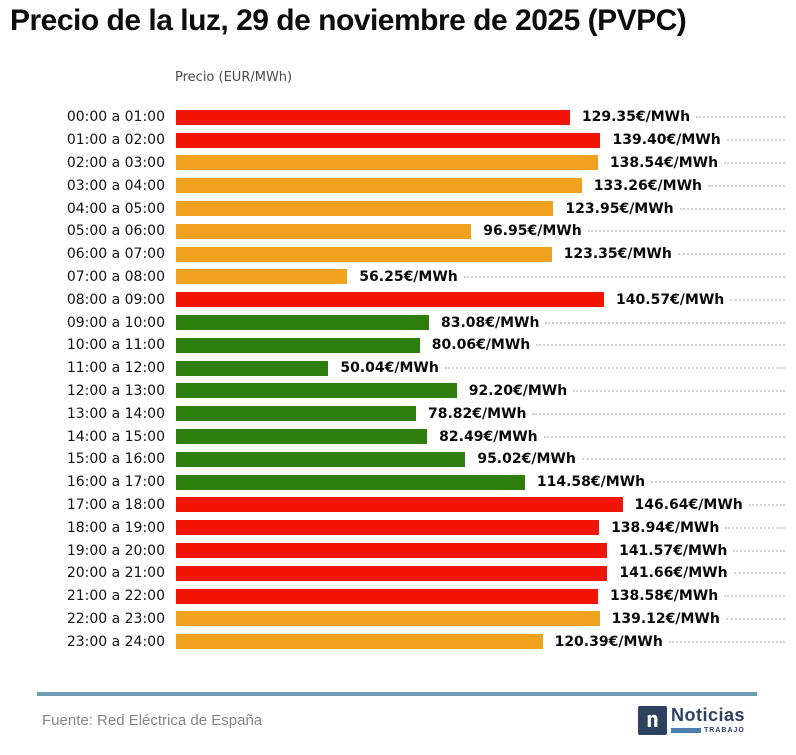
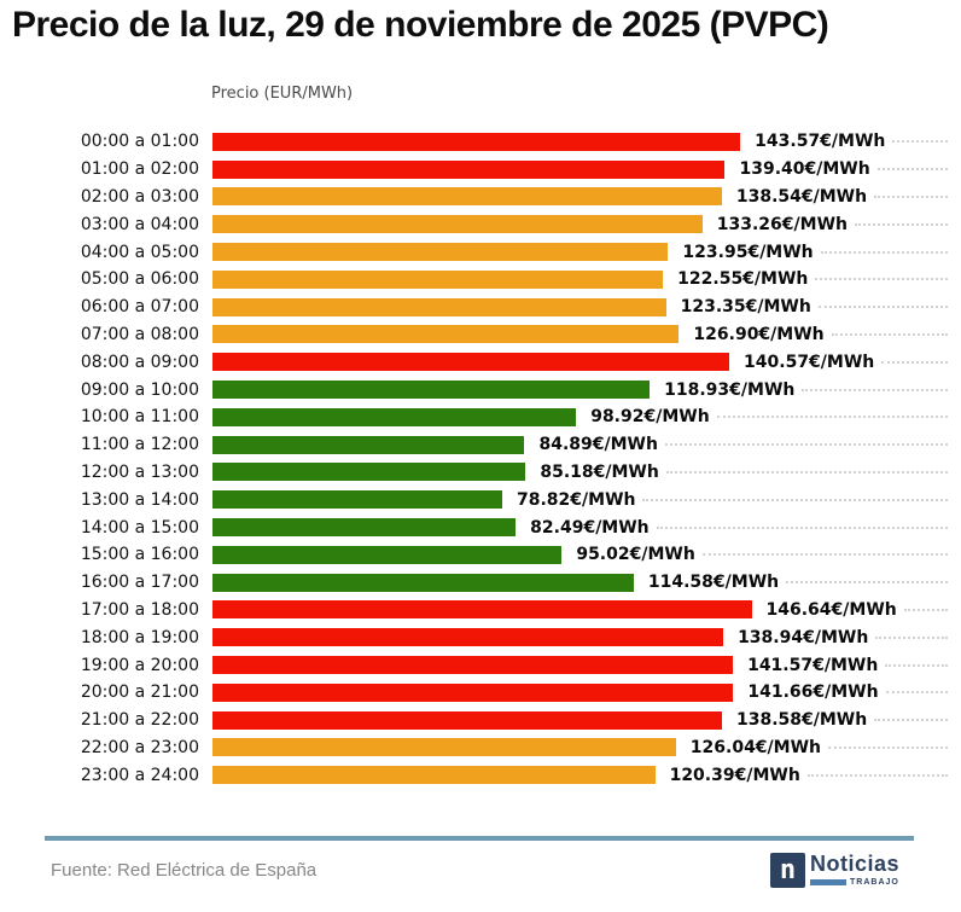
00:00 a 01:00: 129.35 -> 143.57
05:00 a 06:00: 96.95 -> 122.55
07:00 a 08:00: 56.25 -> 126.90
09:00 a 10:00: 83.08 -> 118.93
10:00 a 11:00: 80.06 -> 98.92
11:00 a 12:00: 50.04 -> 84.89
12:00 a 13:00: 92.20 -> 85.18
22:00 a 23:00: 139.12 -> 126.04
